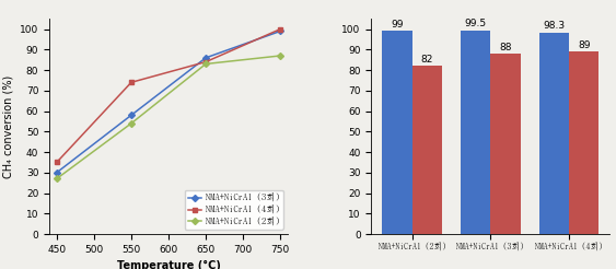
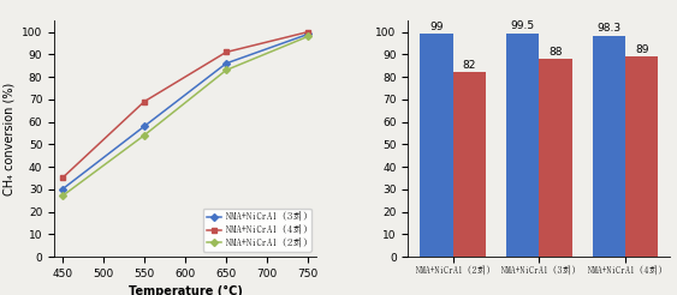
NMA+NiCrAl (4회)/550: 74 -> 69
NMA+NiCrAl (4회)/650: 84 -> 91
NMA+NiCrAl (2회)/750: 87 -> 98
